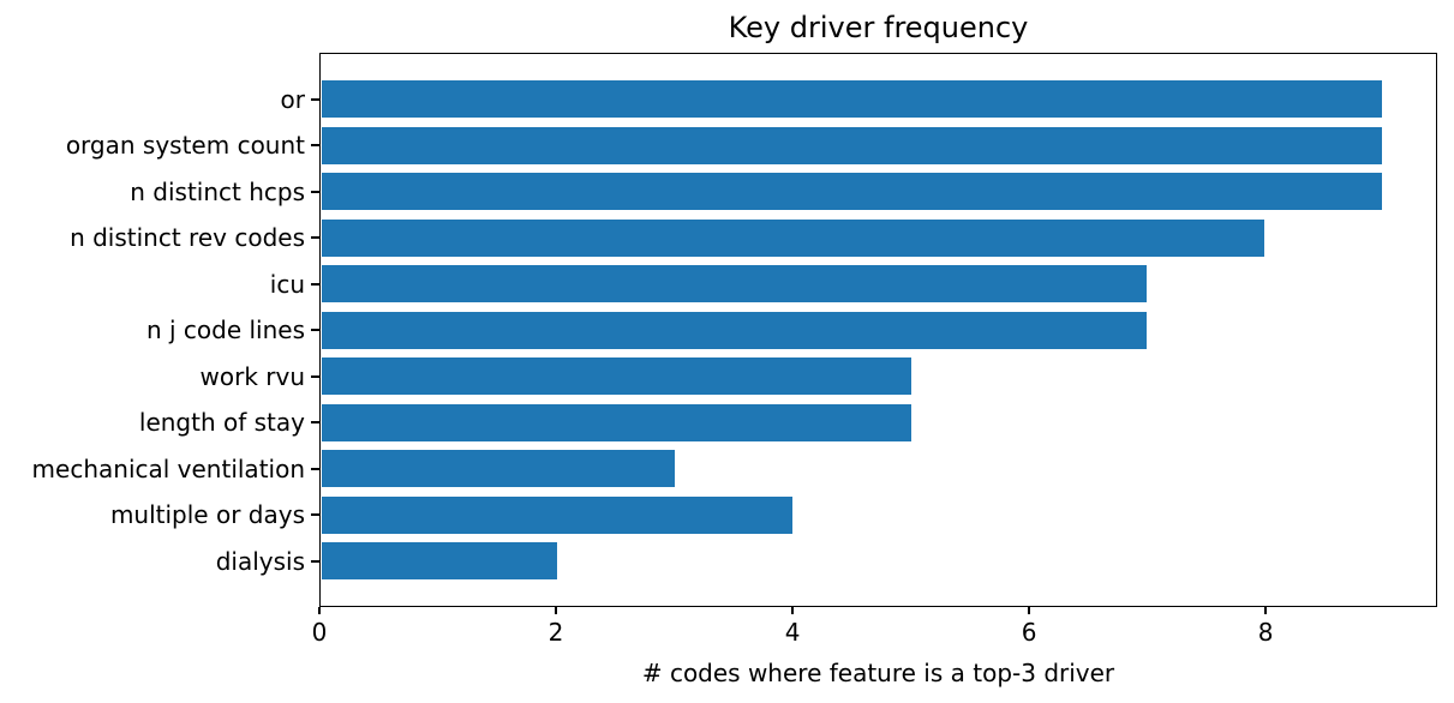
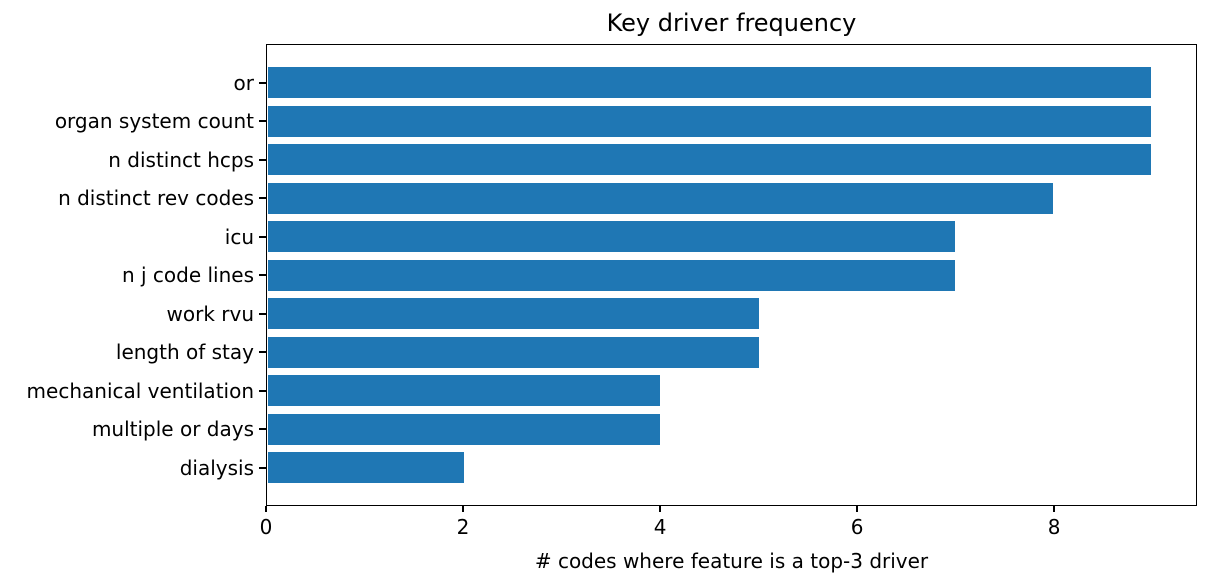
mechanical ventilation: 3 -> 4
